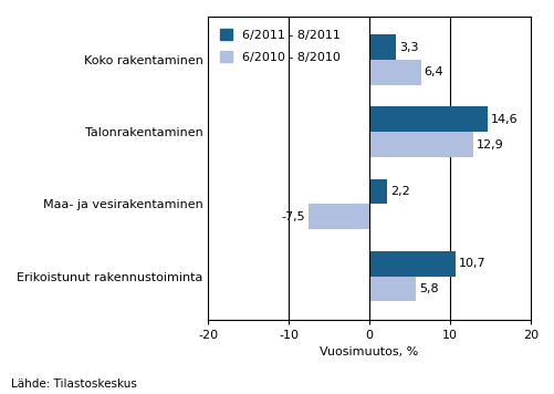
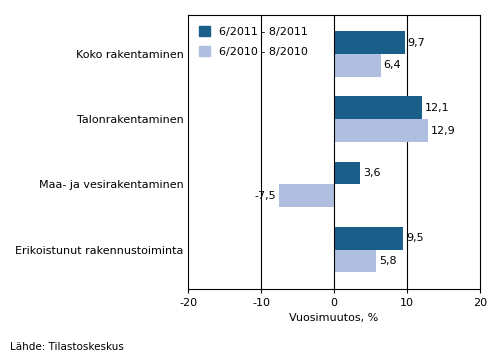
6/2011 - 8/2011/Koko rakentaminen: 3,3 -> 9,7
6/2011 - 8/2011/Talonrakentaminen: 14,6 -> 12,1
6/2011 - 8/2011/Maa- ja vesirakentaminen: 2,2 -> 3,6
6/2011 - 8/2011/Erikoistunut rakennustoiminta: 10,7 -> 9,5
